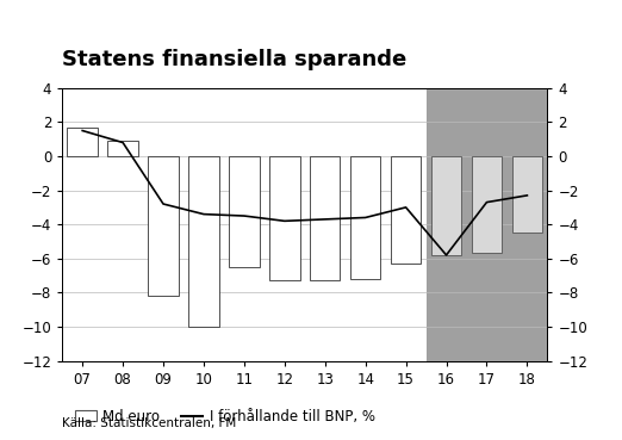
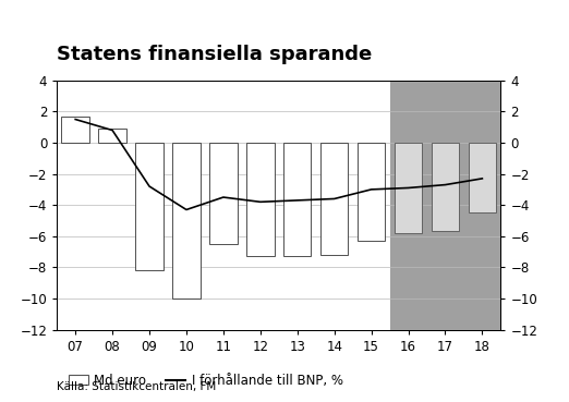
I förhållande till BNP, %/10: -3.4 -> -4.3
I förhållande till BNP, %/16: -5.8 -> -2.9
